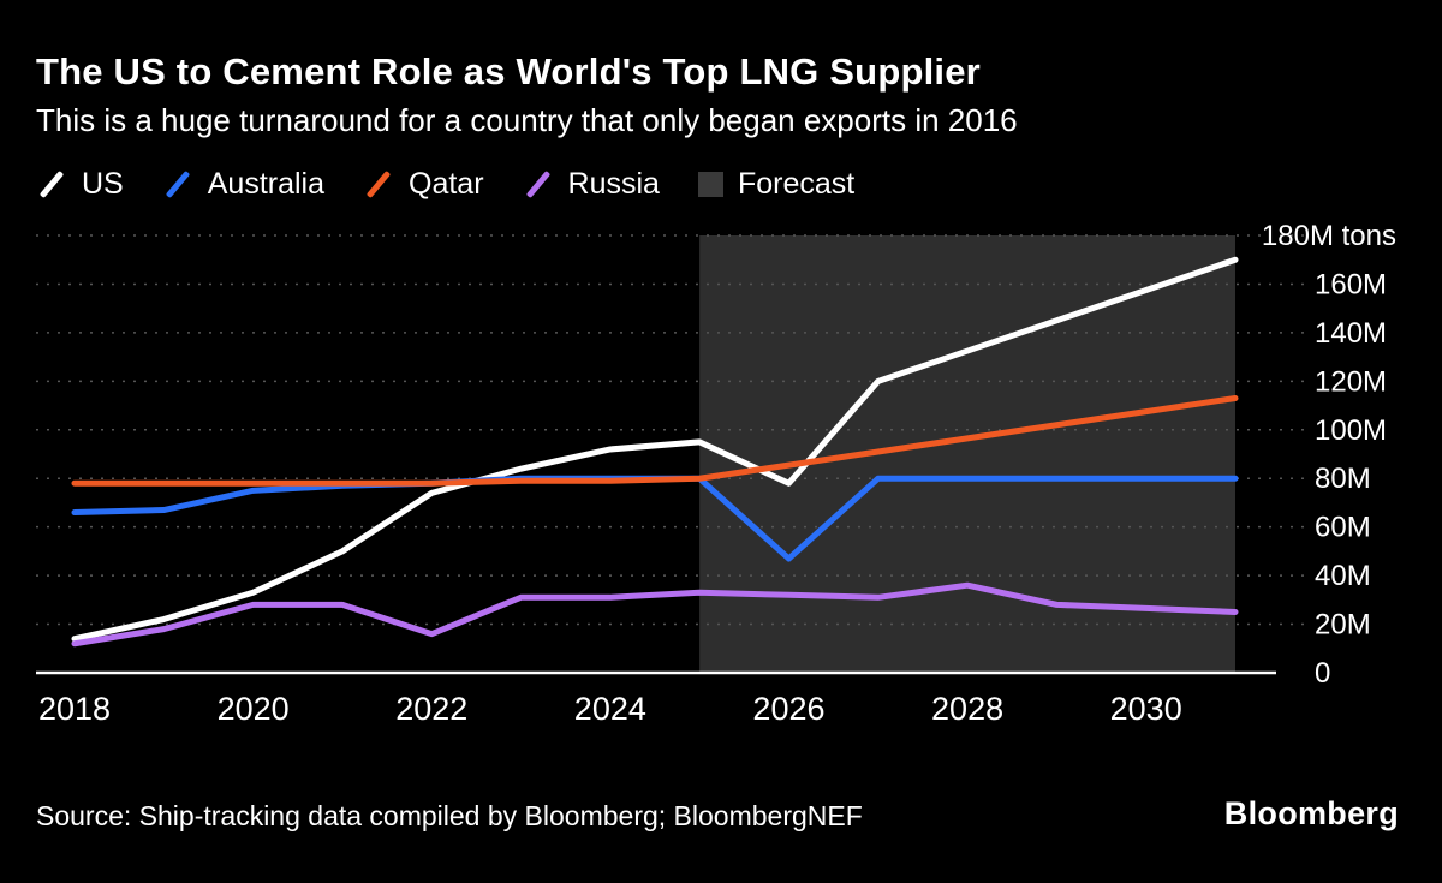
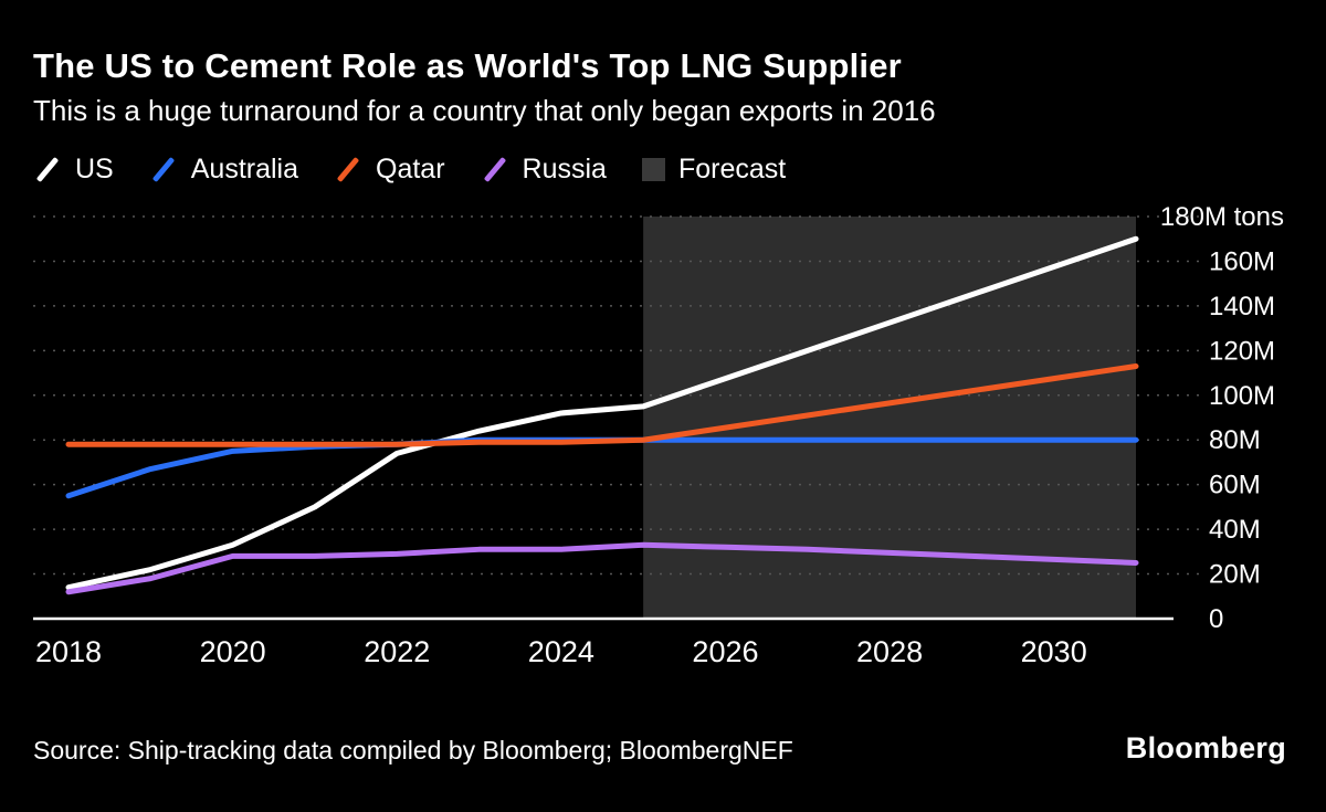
Australia/2018: 66M -> 55M
Russia/2022: 16M -> 29M
US/2026: 78M -> 108M
Australia/2026: 47M -> 80M
Russia/2028: 36M -> 30M
